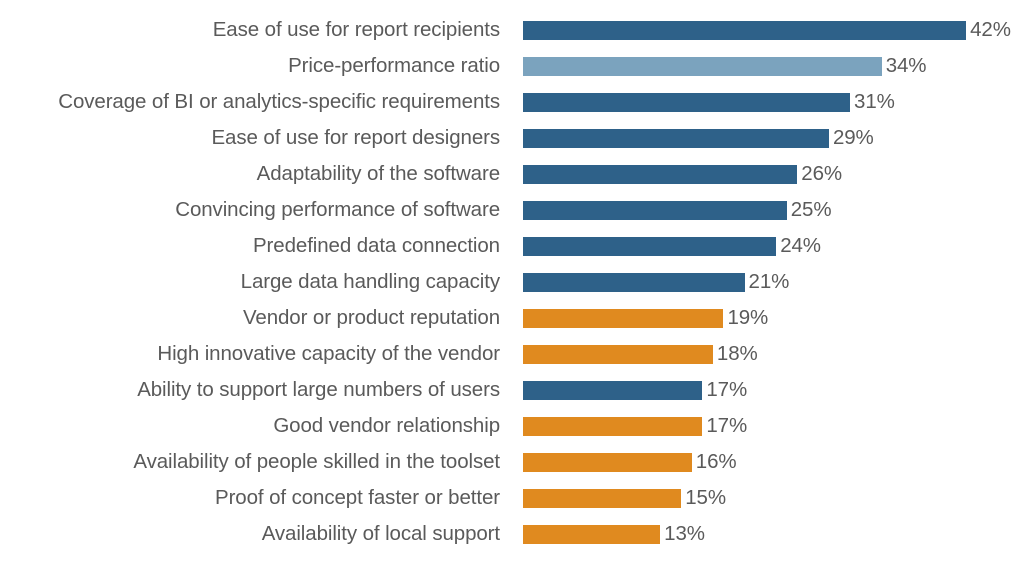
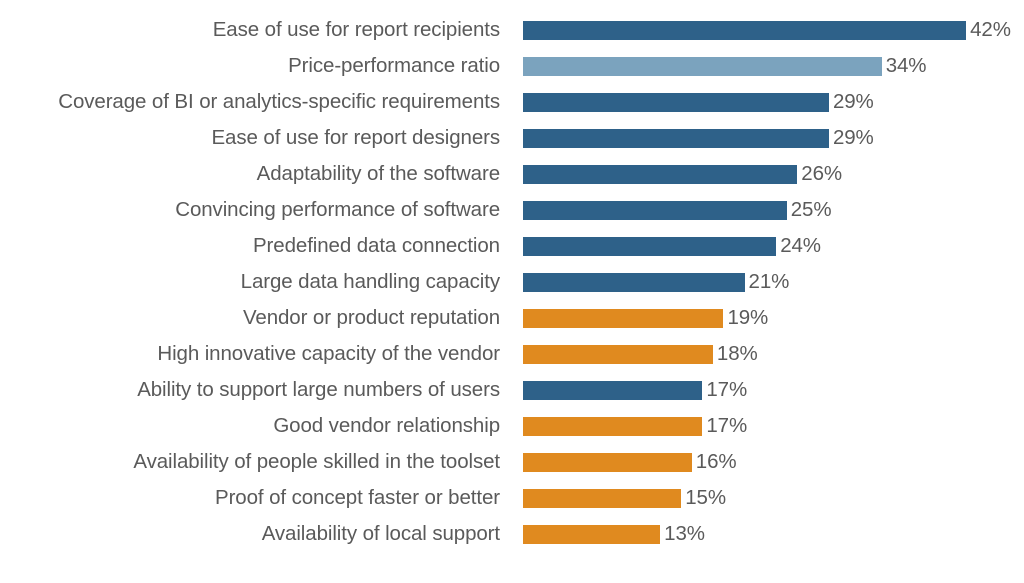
Coverage of BI or analytics-specific requirements: 31% -> 29%
